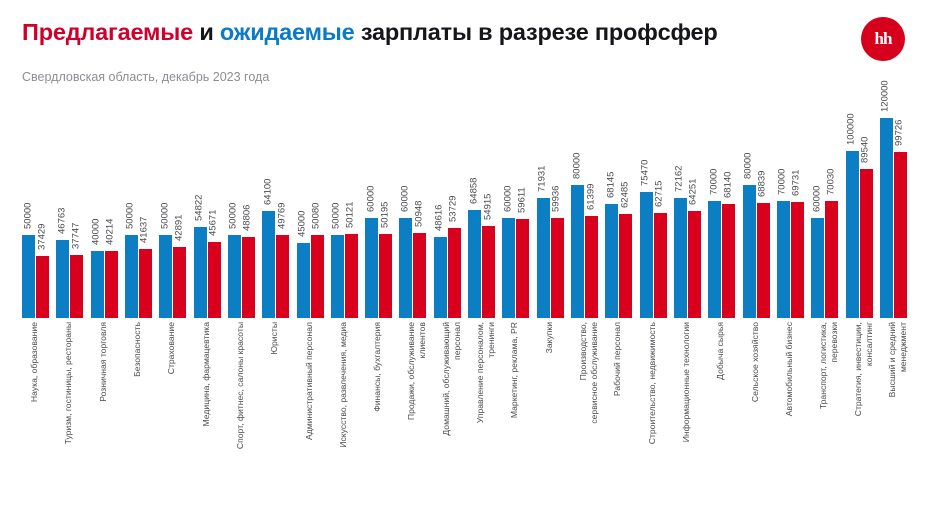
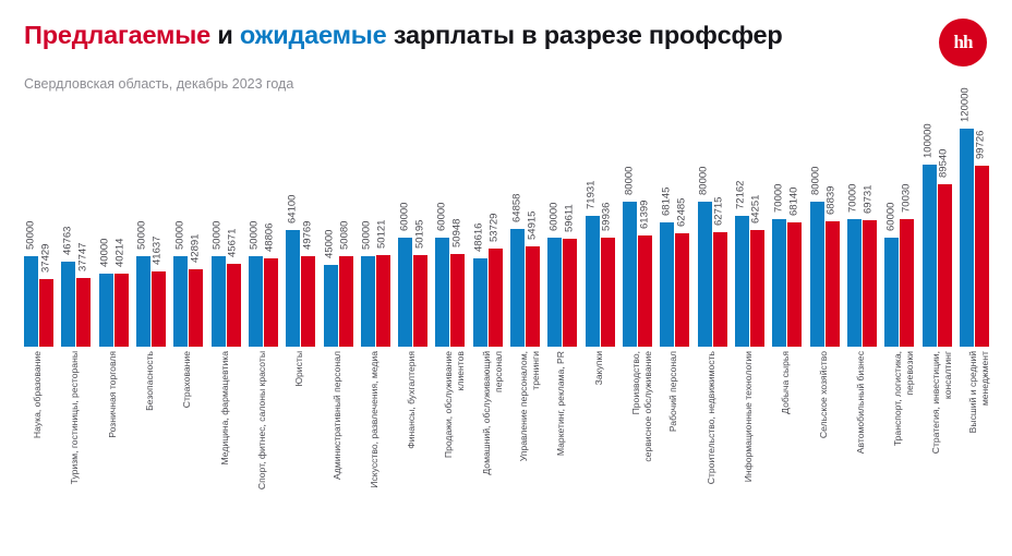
Предлагаемые/Медицина, фармацевтика: 54822 -> 50000
Предлагаемые/Строительство, недвижимость: 75470 -> 80000
